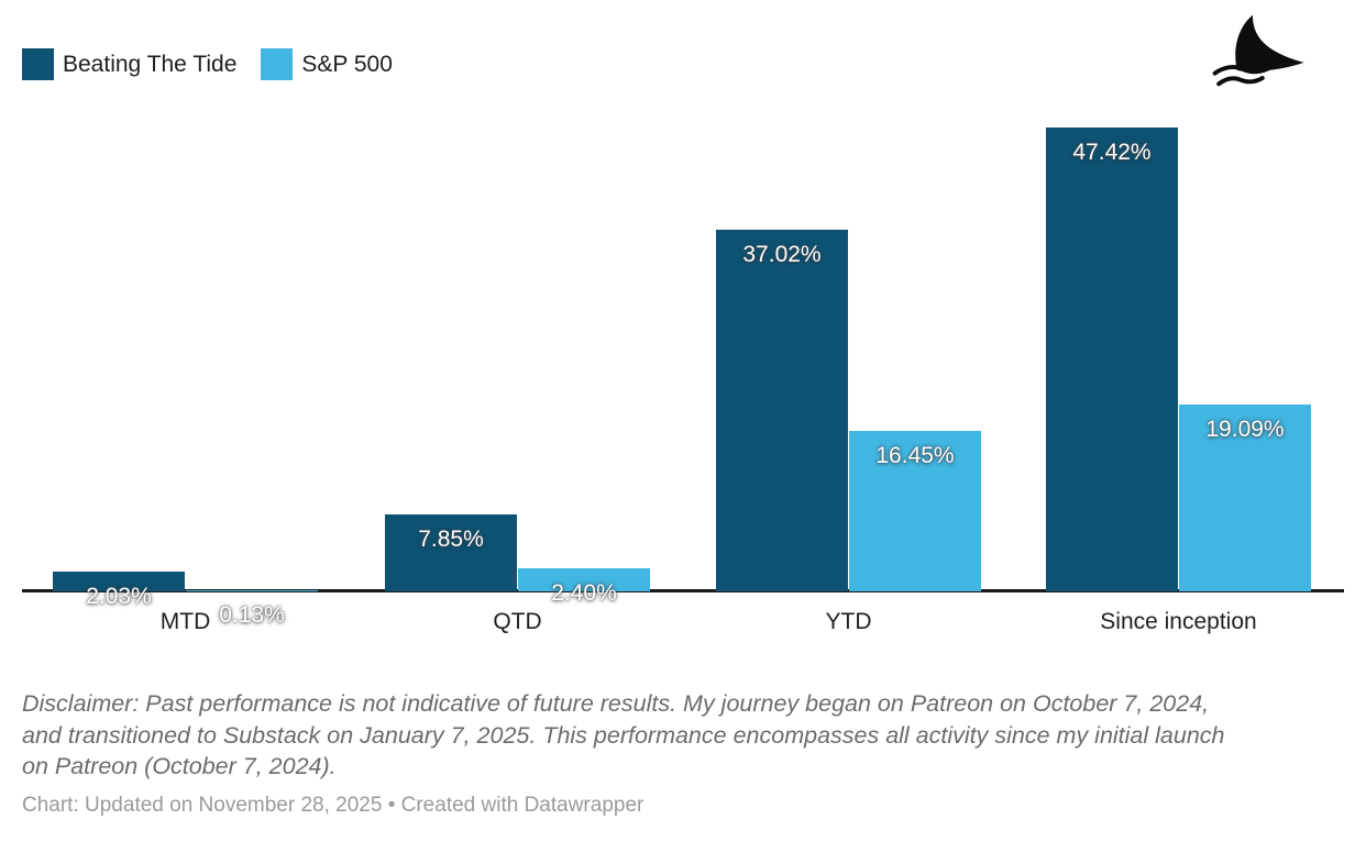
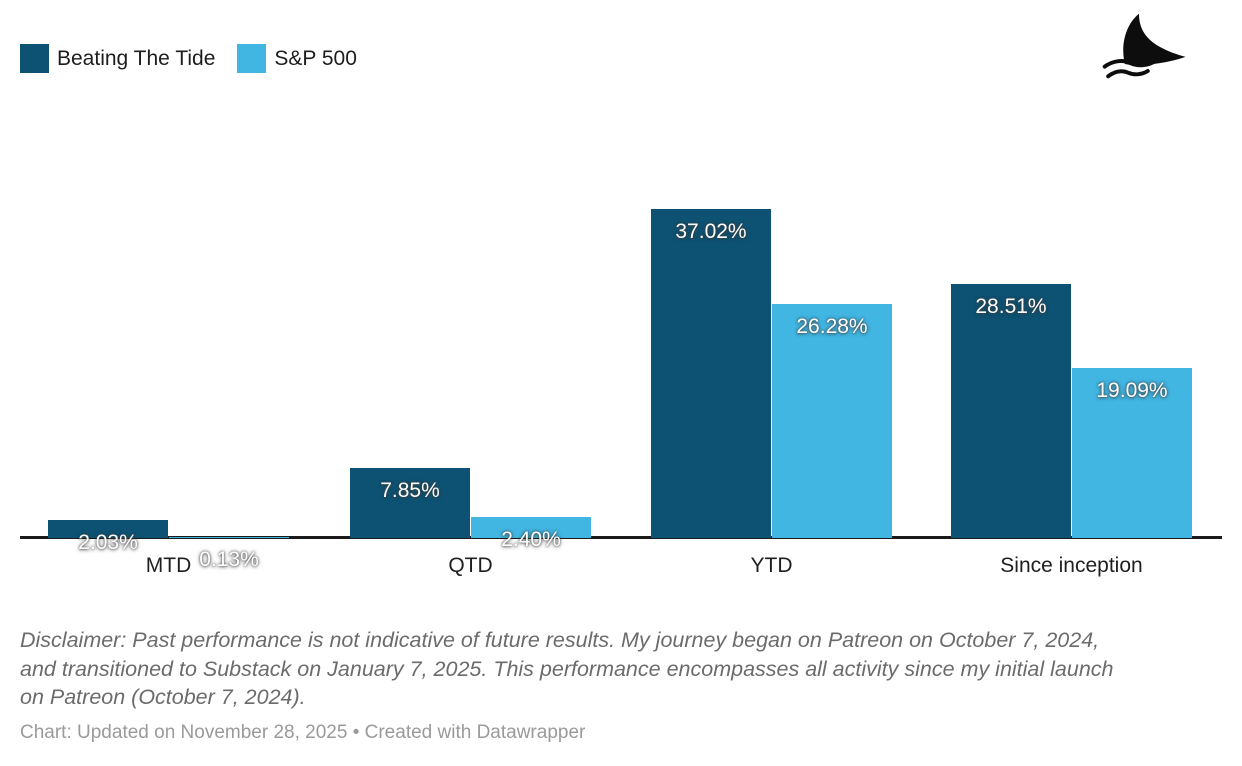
S&P 500/YTD: 16.45% -> 26.28%
Beating The Tide/Since inception: 47.42% -> 28.51%
